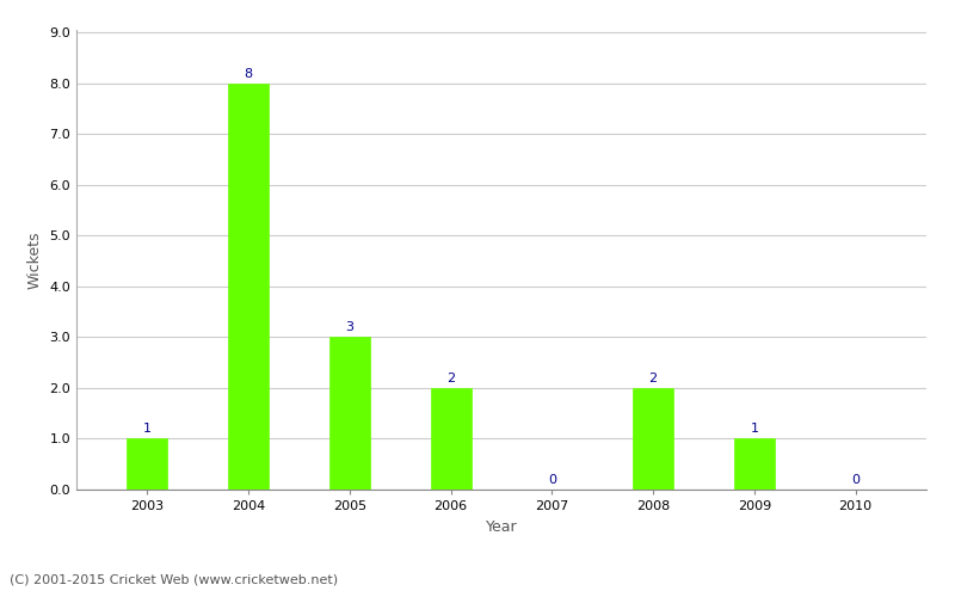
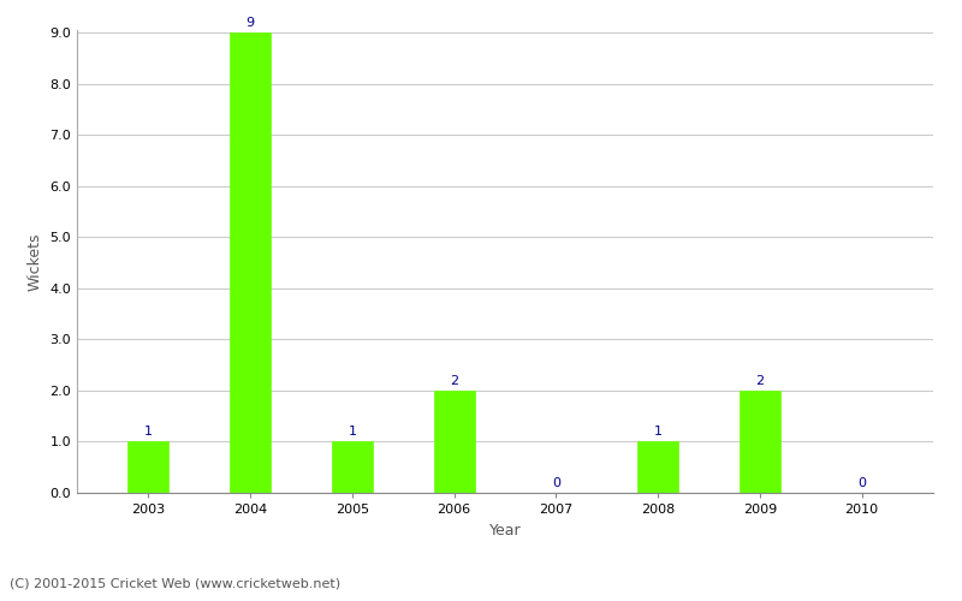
2004: 8 -> 9
2005: 3 -> 1
2008: 2 -> 1
2009: 1 -> 2
